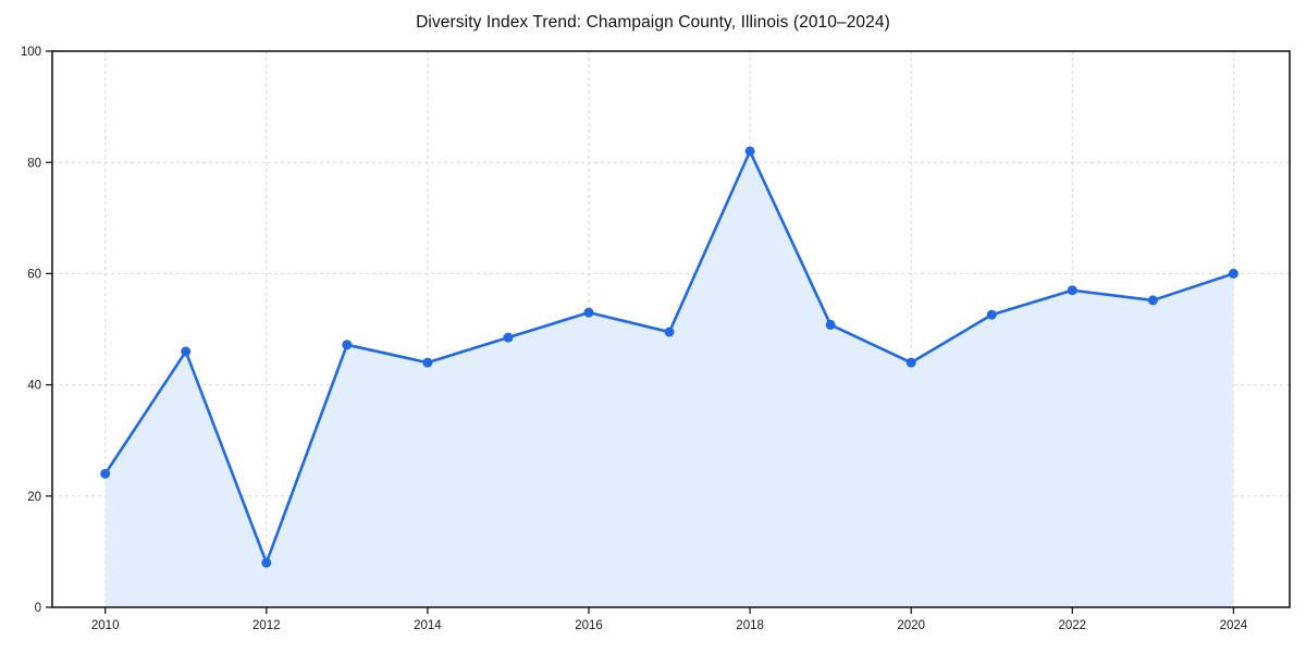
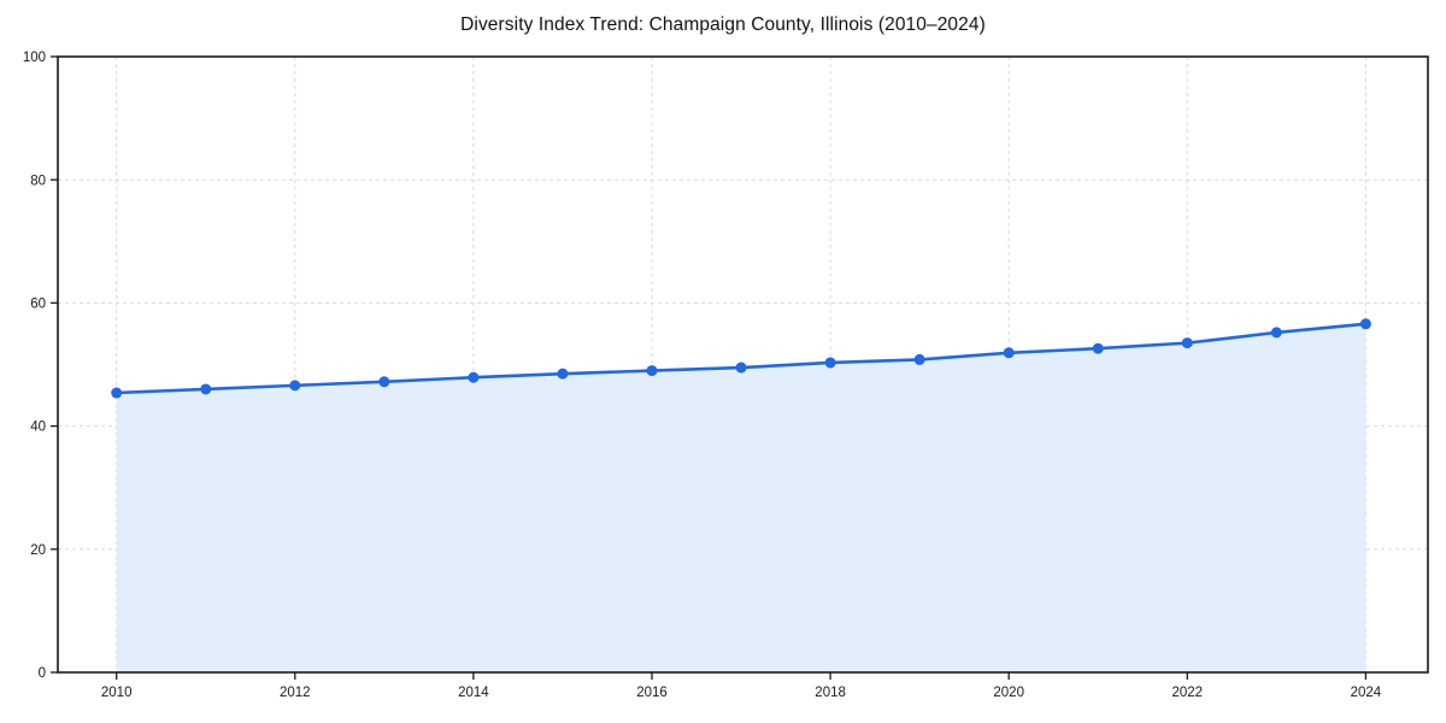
2010: 24 -> 45
2012: 8 -> 47
2014: 44 -> 48
2016: 53 -> 49
2018: 82 -> 50
2020: 44 -> 52
2022: 57 -> 54
2024: 60 -> 57
